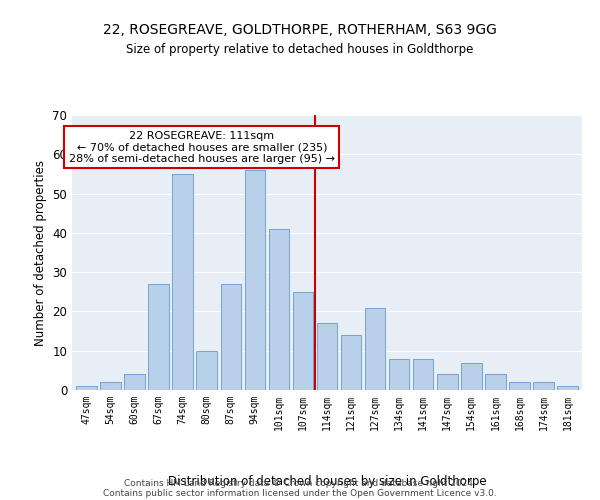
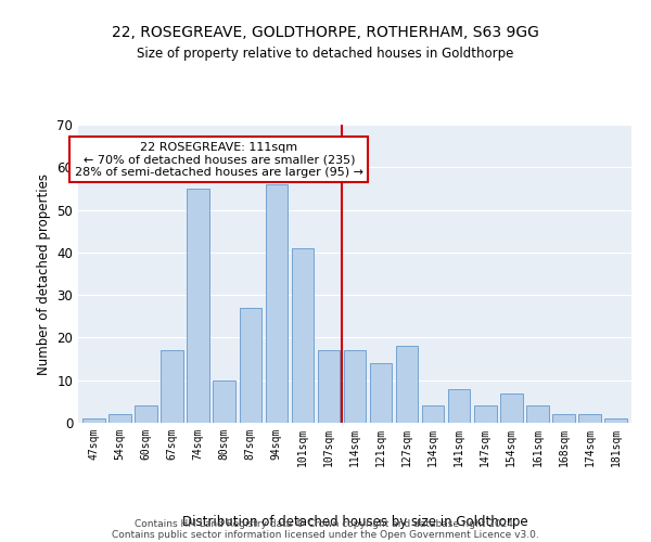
67sqm: 27 -> 17
107sqm: 25 -> 17
127sqm: 21 -> 18
134sqm: 8 -> 4
